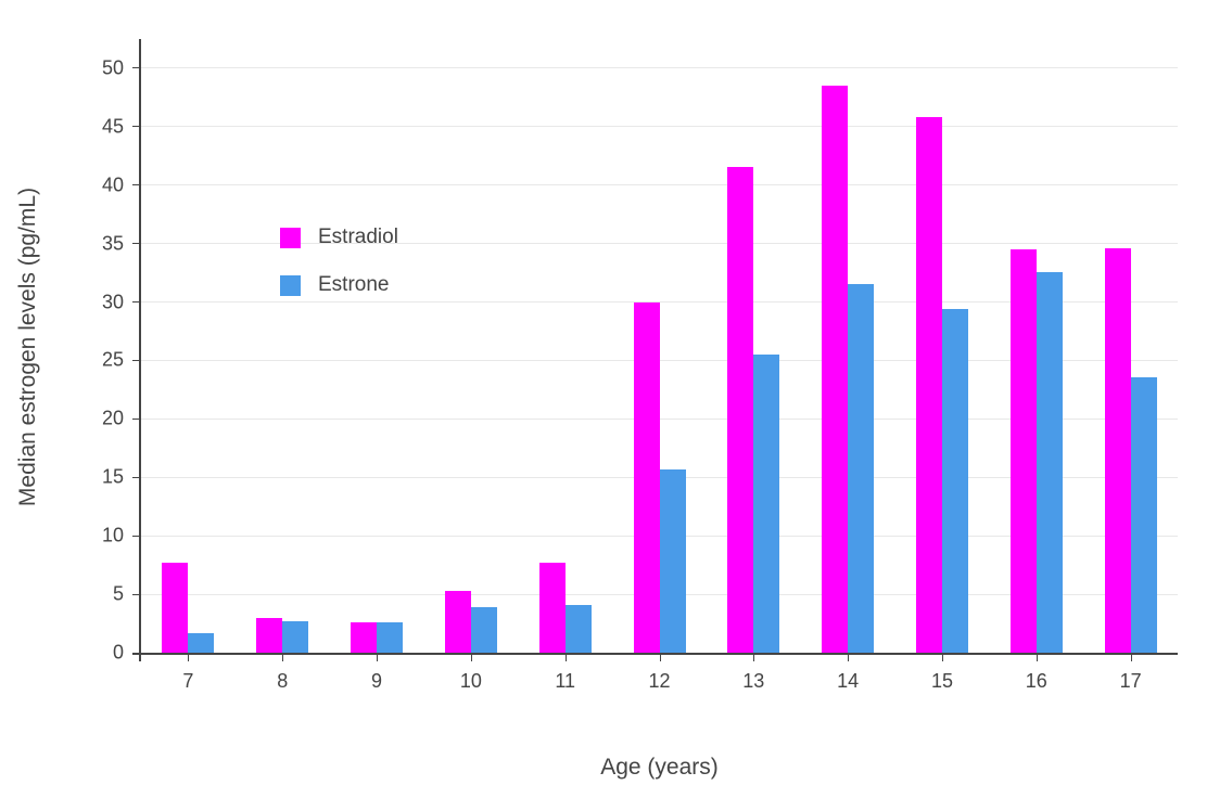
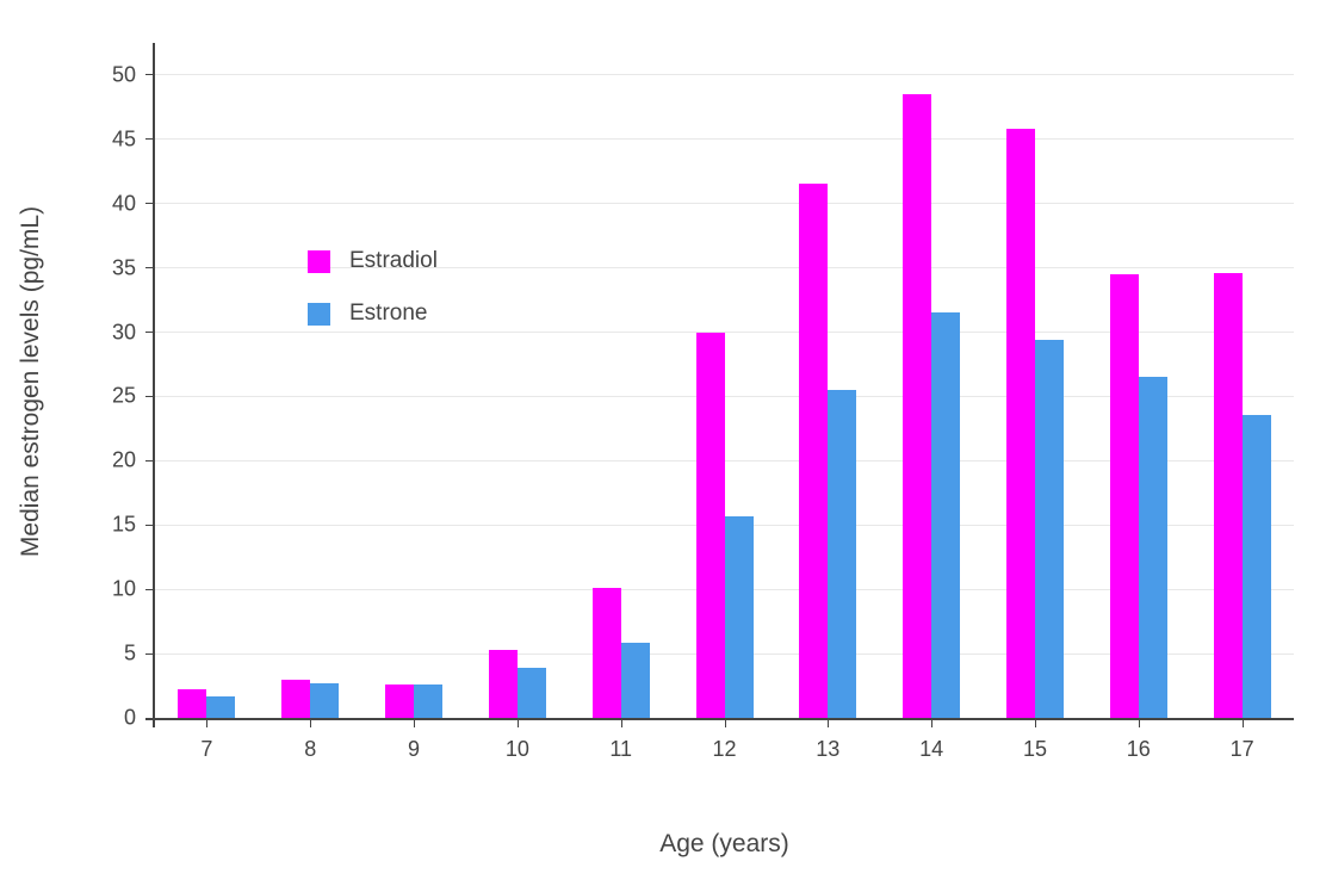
Estradiol/7: 7.7 -> 2.2
Estradiol/11: 7.7 -> 10.1
Estrone/11: 4.1 -> 5.8
Estrone/16: 32.6 -> 26.5
